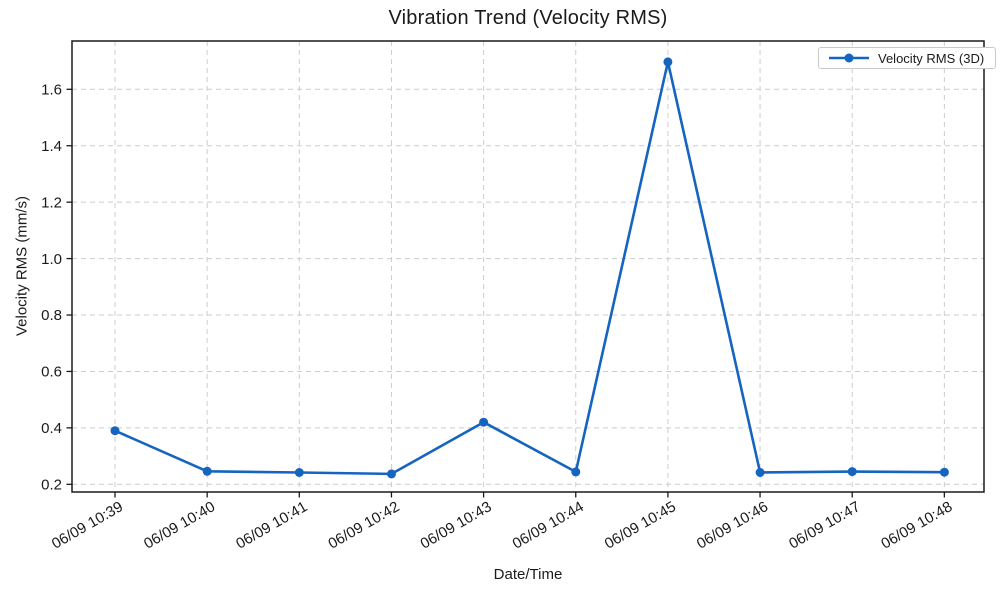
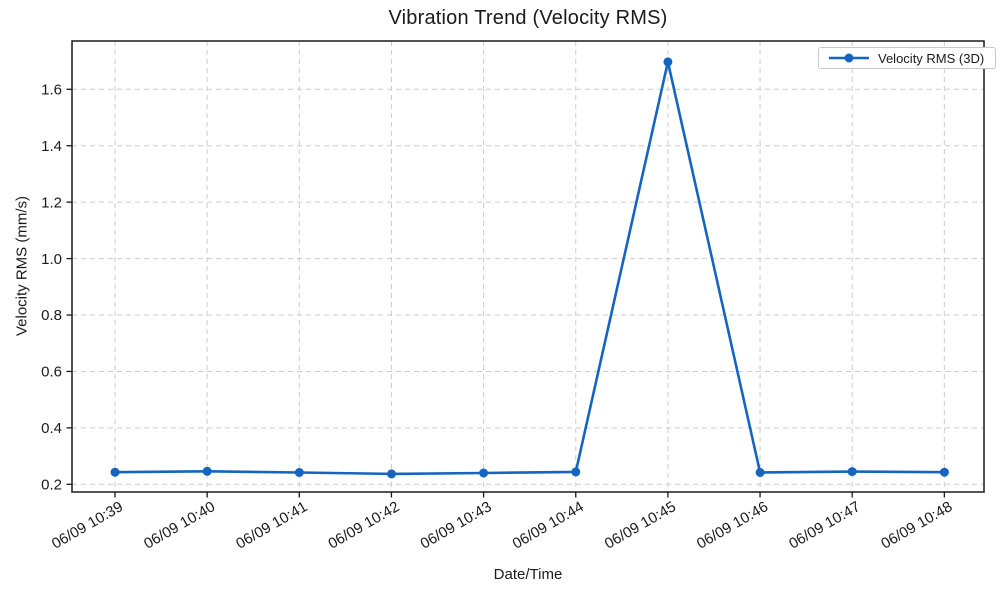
06/09 10:39: 0.39 -> 0.24
06/09 10:43: 0.42 -> 0.24
